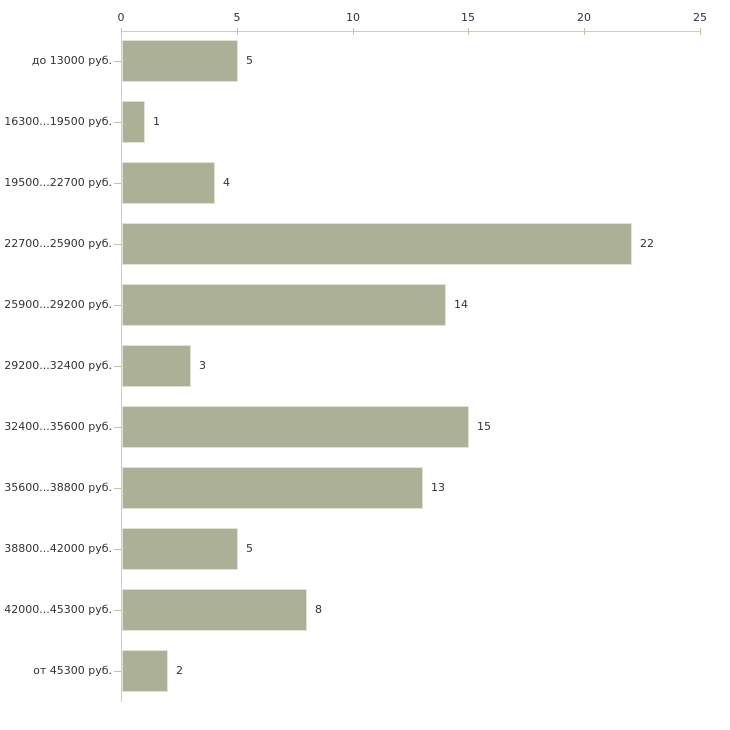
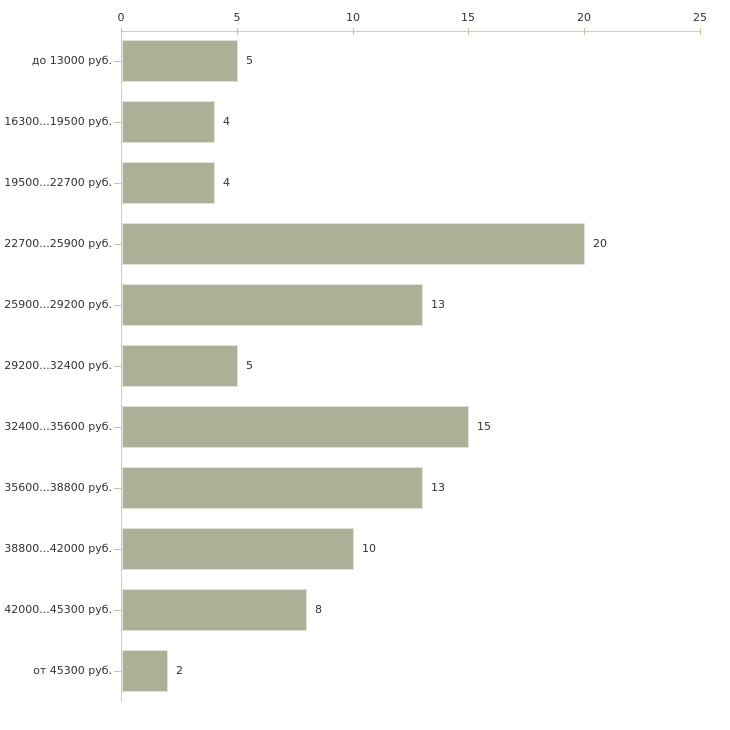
16300...19500 руб.: 1 -> 4
22700...25900 руб.: 22 -> 20
25900...29200 руб.: 14 -> 13
29200...32400 руб.: 3 -> 5
38800...42000 руб.: 5 -> 10
